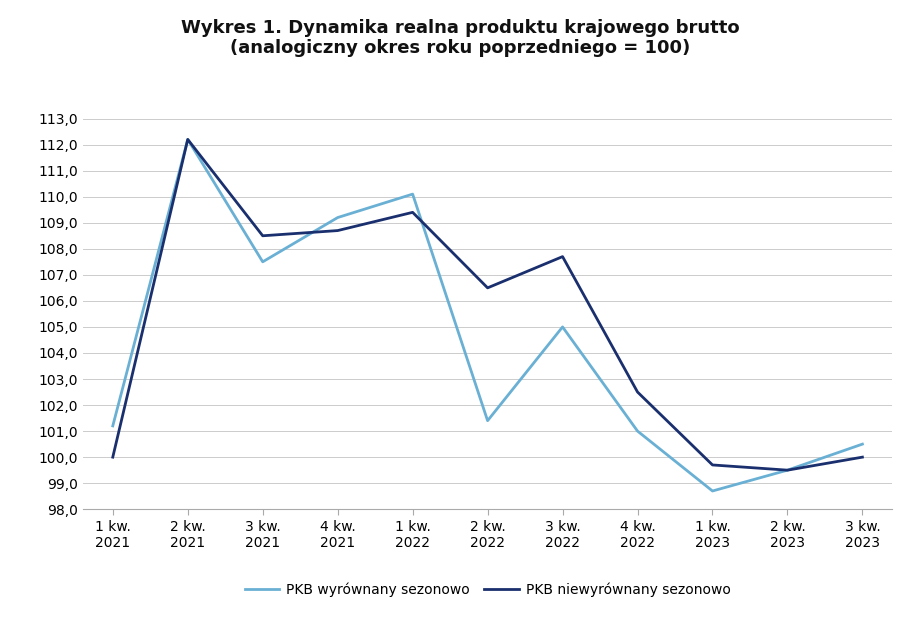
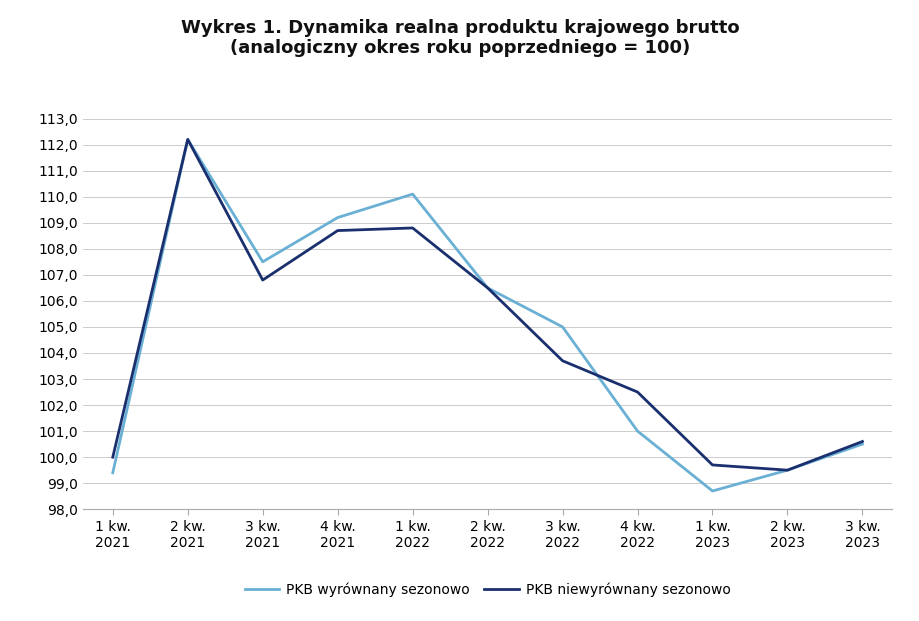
PKB wyrównany sezonowo/1 kw. 2021: 101,2 -> 99,4
PKB niewyrównany sezonowo/3 kw. 2021: 108,5 -> 106,8
PKB niewyrównany sezonowo/1 kw. 2022: 109,4 -> 108,8
PKB wyrównany sezonowo/2 kw. 2022: 101,4 -> 106,5
PKB niewyrównany sezonowo/3 kw. 2022: 107,7 -> 103,7
PKB niewyrównany sezonowo/3 kw. 2023: 100,0 -> 100,6
